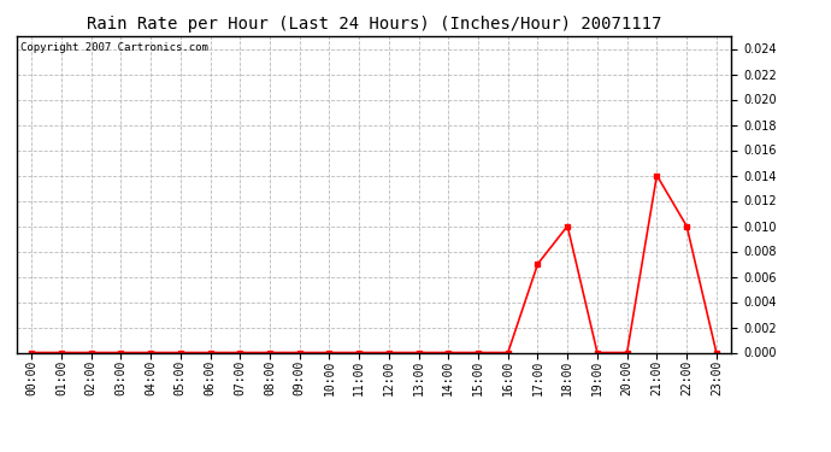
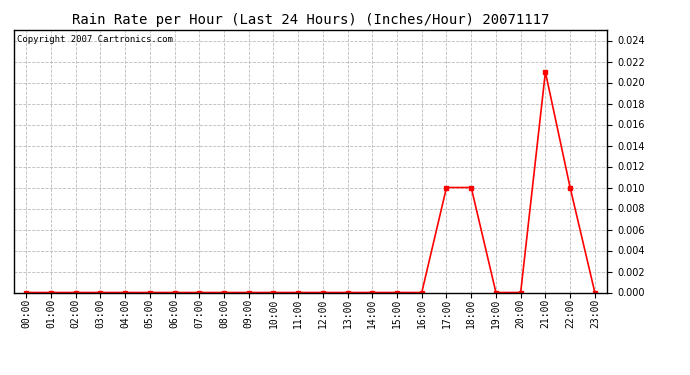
17:00: 0.007 -> 0.010
21:00: 0.014 -> 0.021
